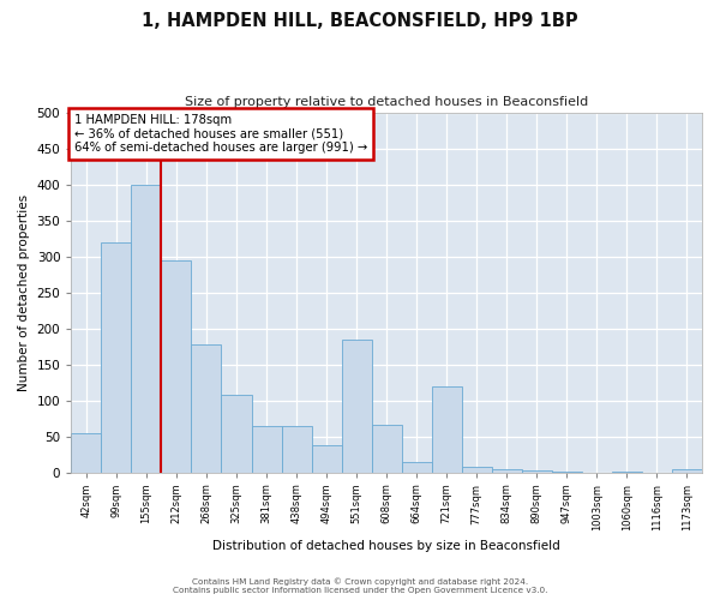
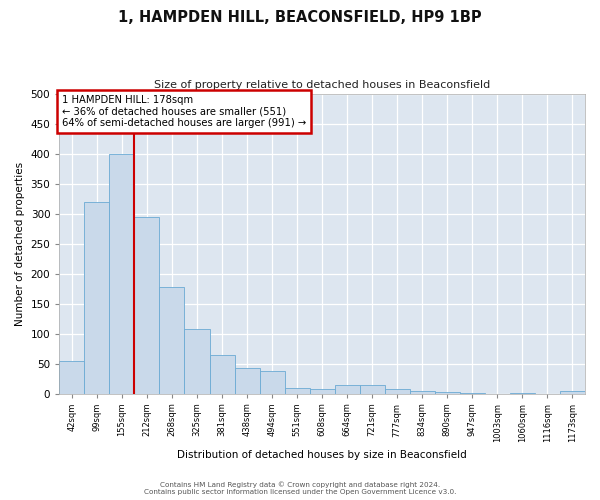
438sqm: 64 -> 42
551sqm: 184 -> 10
608sqm: 66 -> 7
721sqm: 120 -> 14
